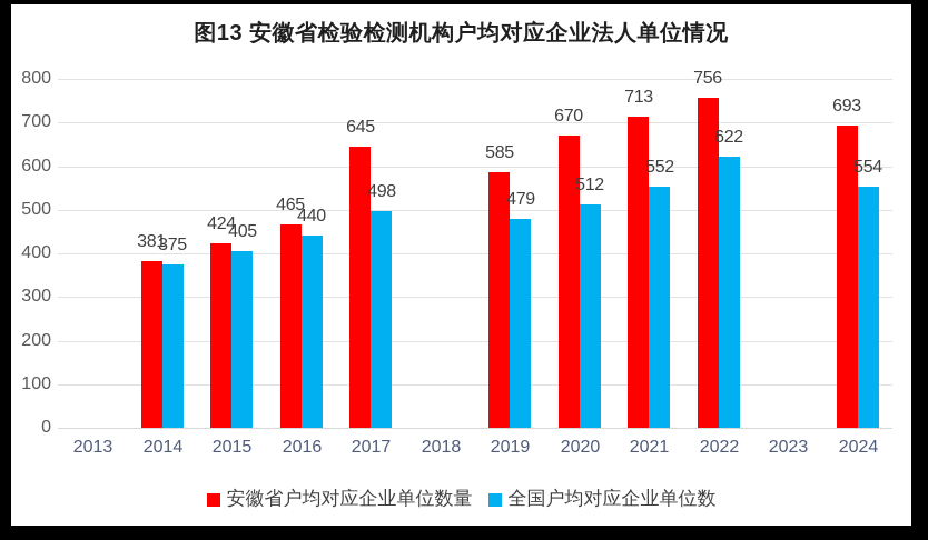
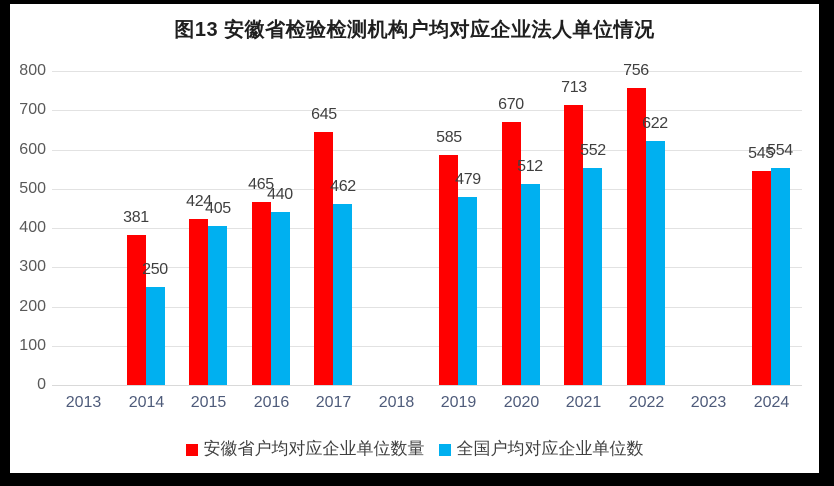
全国户均对应企业单位数/2014: 375 -> 250
全国户均对应企业单位数/2017: 498 -> 462
安徽省户均对应企业单位数量/2024: 693 -> 545
